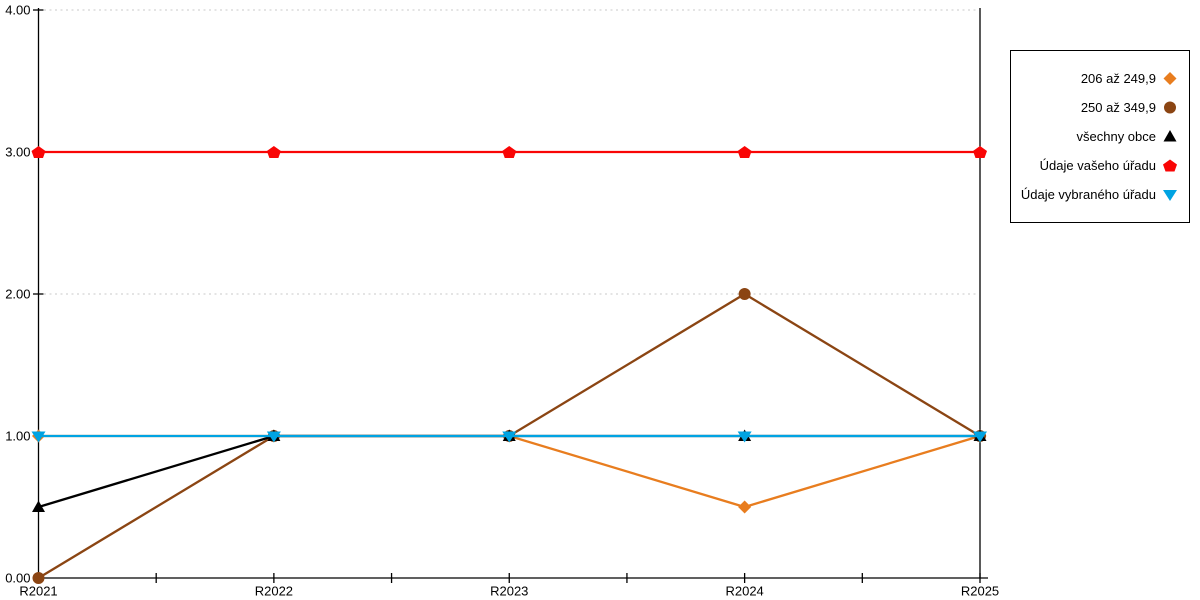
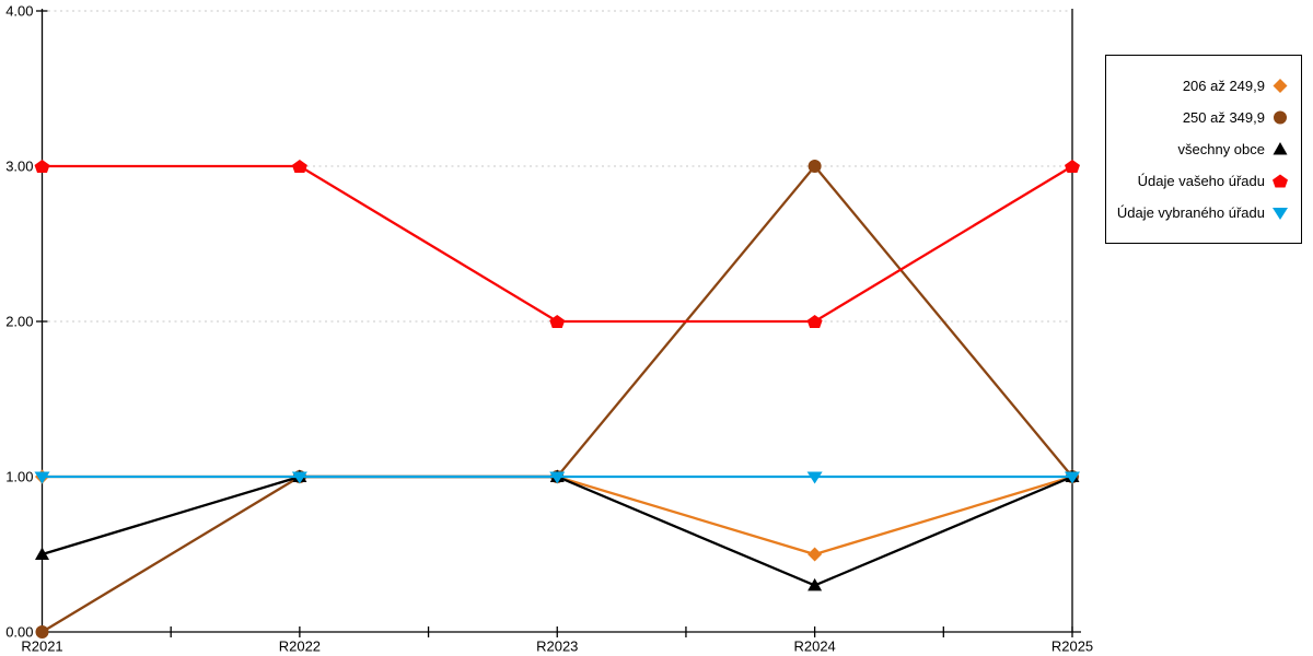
Údaje vašeho úřadu/R2023: 3 -> 2
250 až 349,9/R2024: 2 -> 3
všechny obce/R2024: 1.0 -> 0.3
Údaje vašeho úřadu/R2024: 3 -> 2
